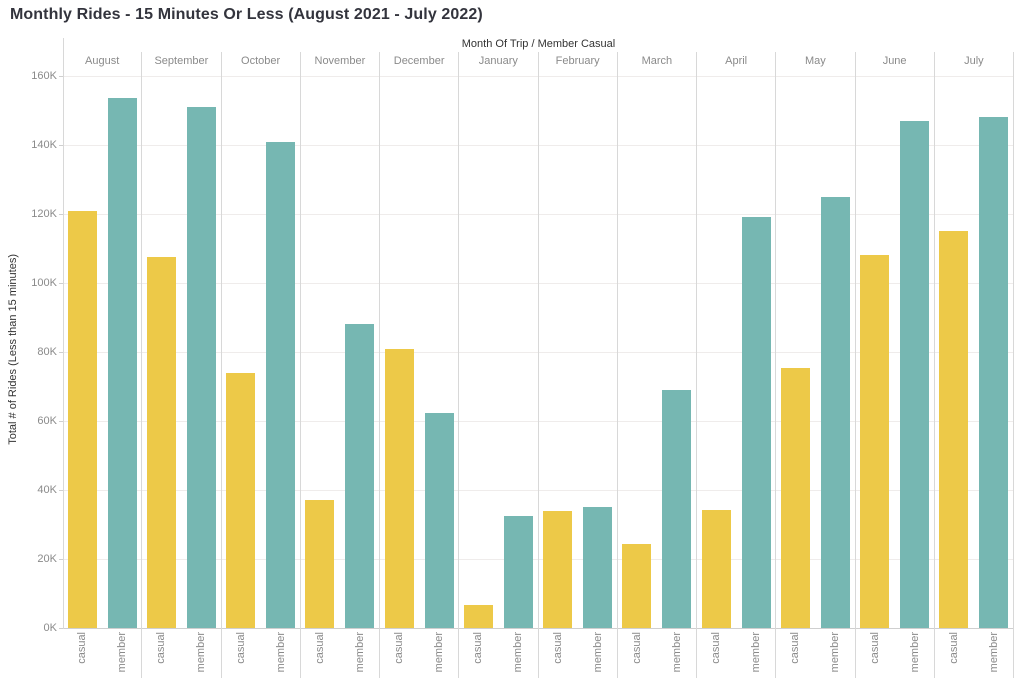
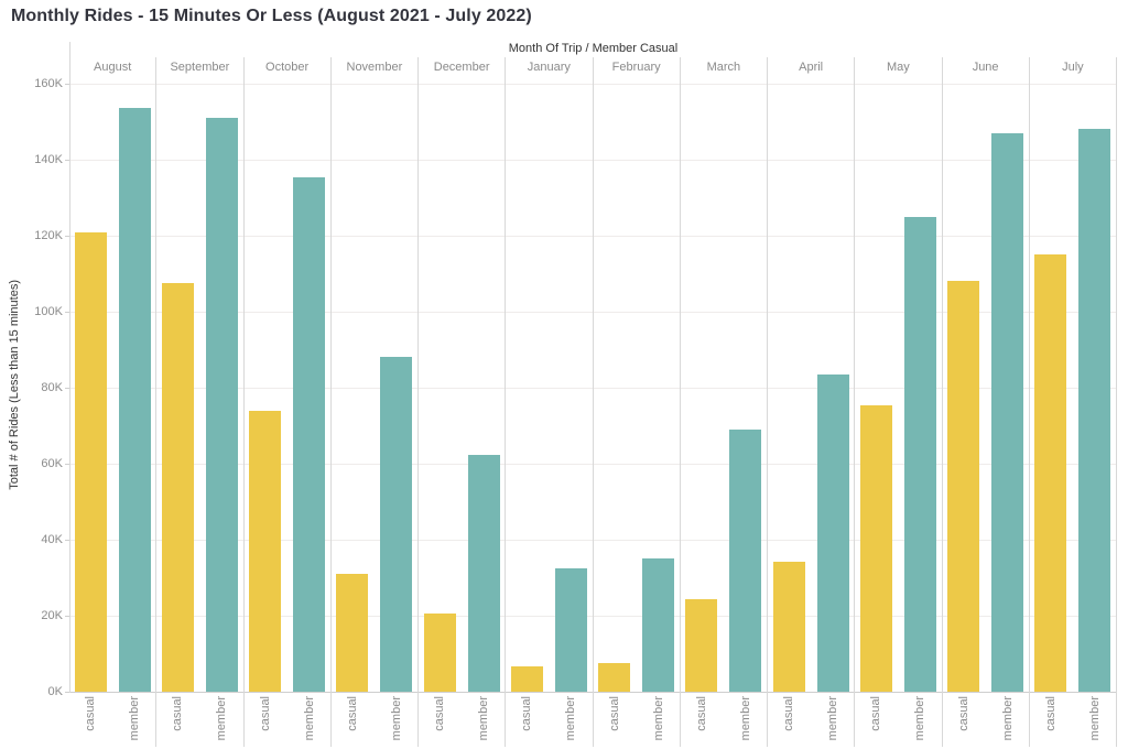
member/October: 141K -> 136K
casual/November: 37K -> 31K
casual/December: 81K -> 20K
casual/February: 34K -> 8K
member/April: 119K -> 83K
